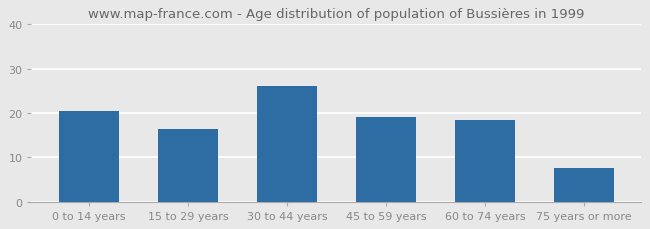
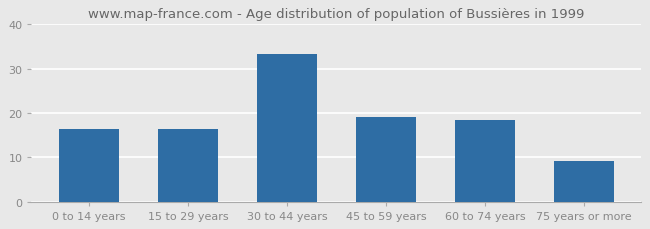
0 to 14 years: 20.5 -> 16.3
30 to 44 years: 26.0 -> 33.3
75 years or more: 7.5 -> 9.2
